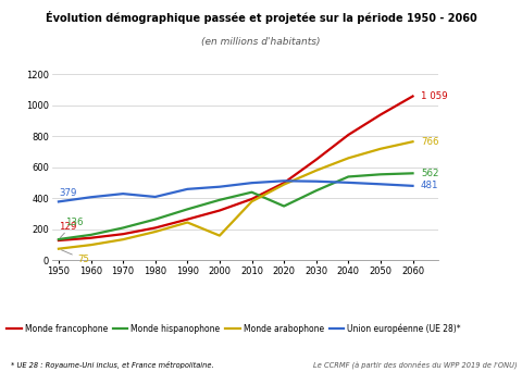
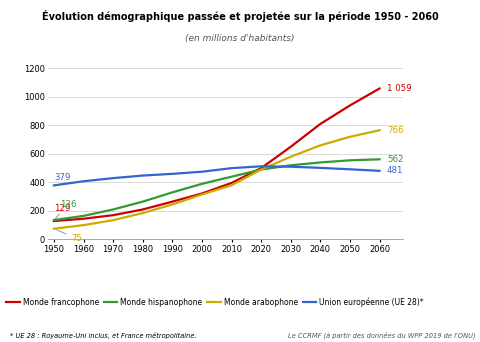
Union européenne (UE 28)*/1980: 410 -> 450
Monde arabophone/2000: 160 -> 320
Monde hispanophone/2020: 350 -> 490
Monde hispanophone/2030: 450 -> 520
